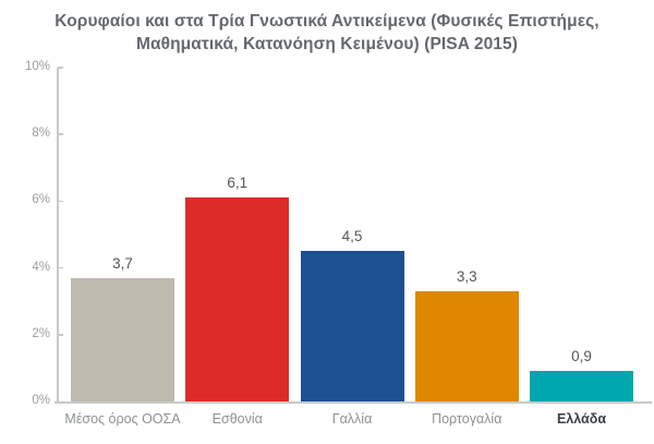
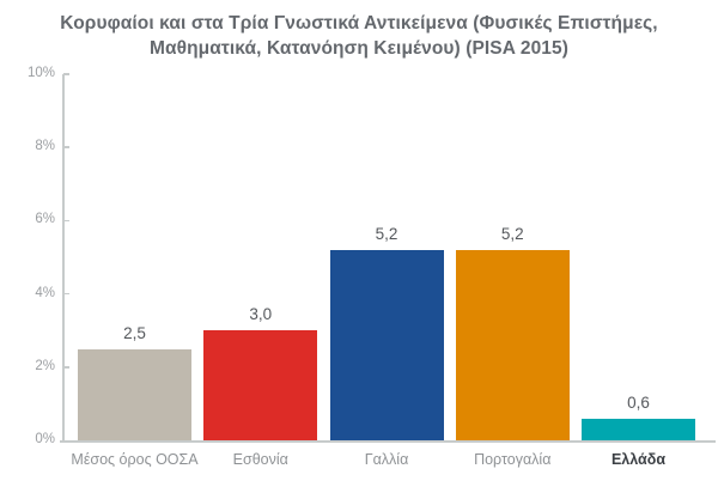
Μέσος όρος ΟΟΣΑ: 3,7 -> 2,5
Εσθονία: 6,1 -> 3,0
Γαλλία: 4,5 -> 5,2
Πορτογαλία: 3,3 -> 5,2
Ελλάδα: 0,9 -> 0,6
